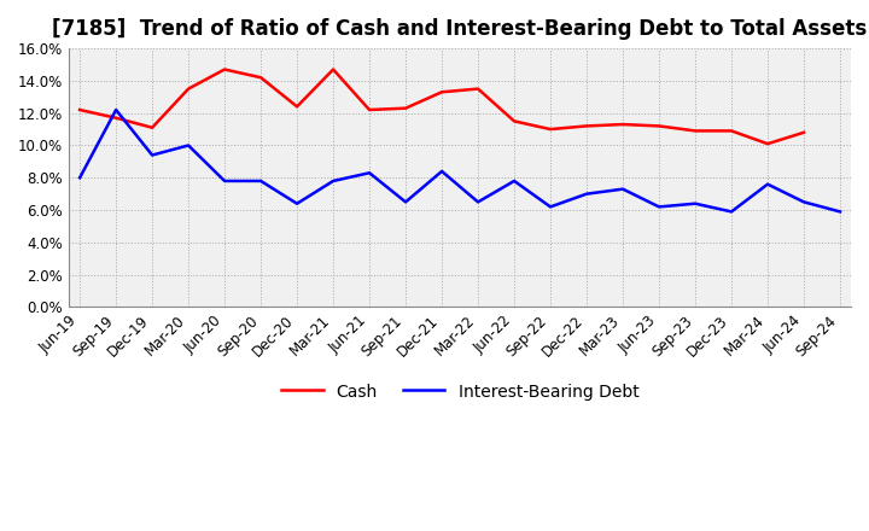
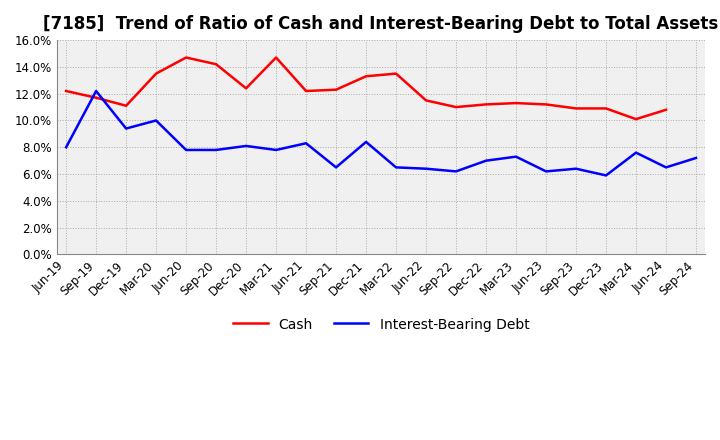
Interest-Bearing Debt/Dec-20: 6.4% -> 8.1%
Interest-Bearing Debt/Jun-22: 7.8% -> 6.4%
Interest-Bearing Debt/Sep-24: 5.9% -> 7.2%
